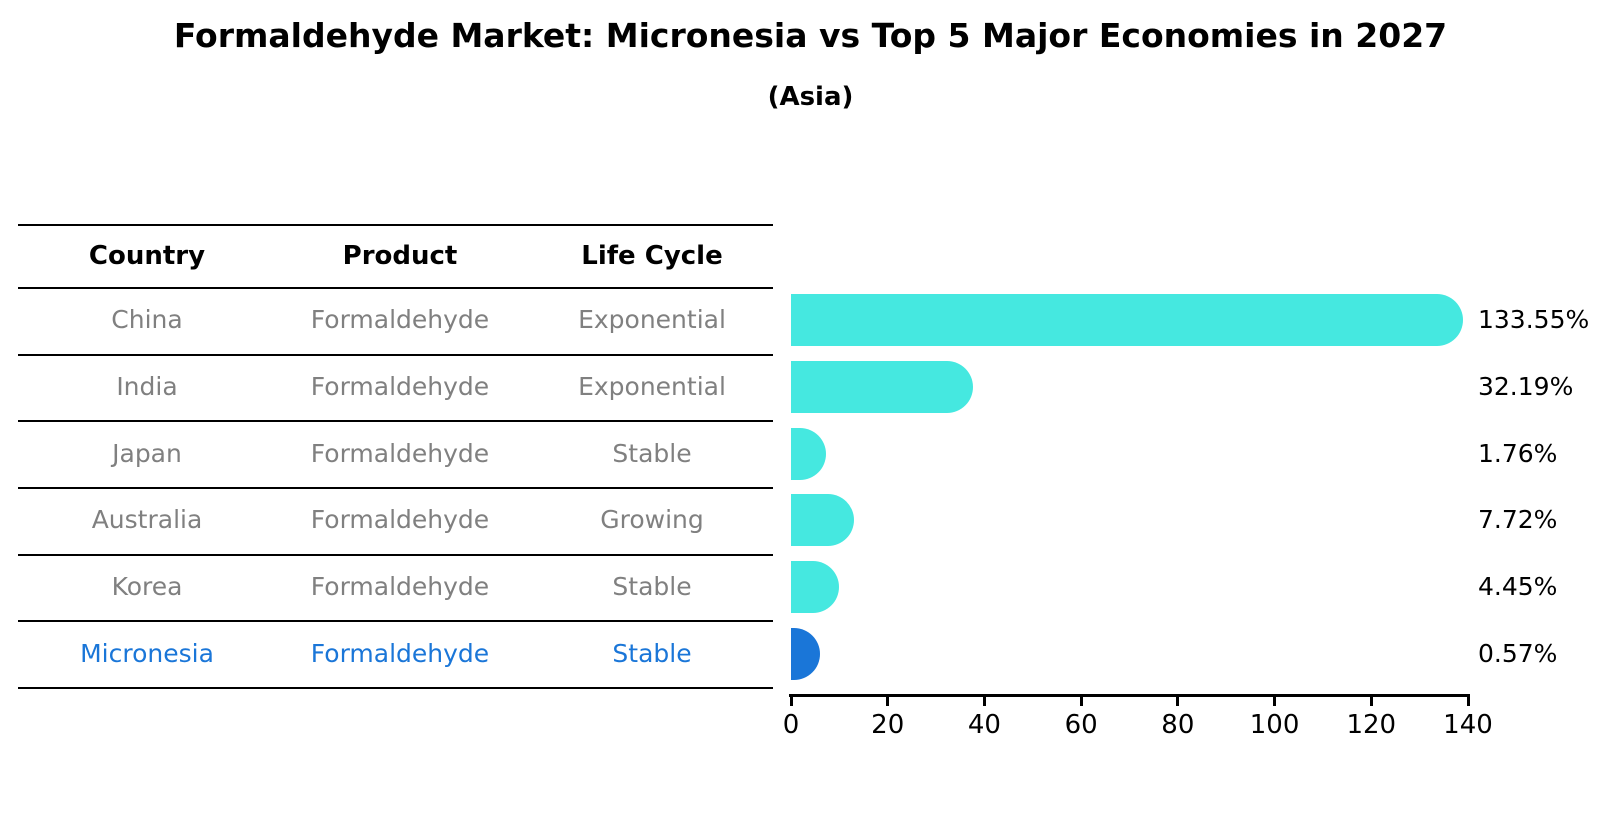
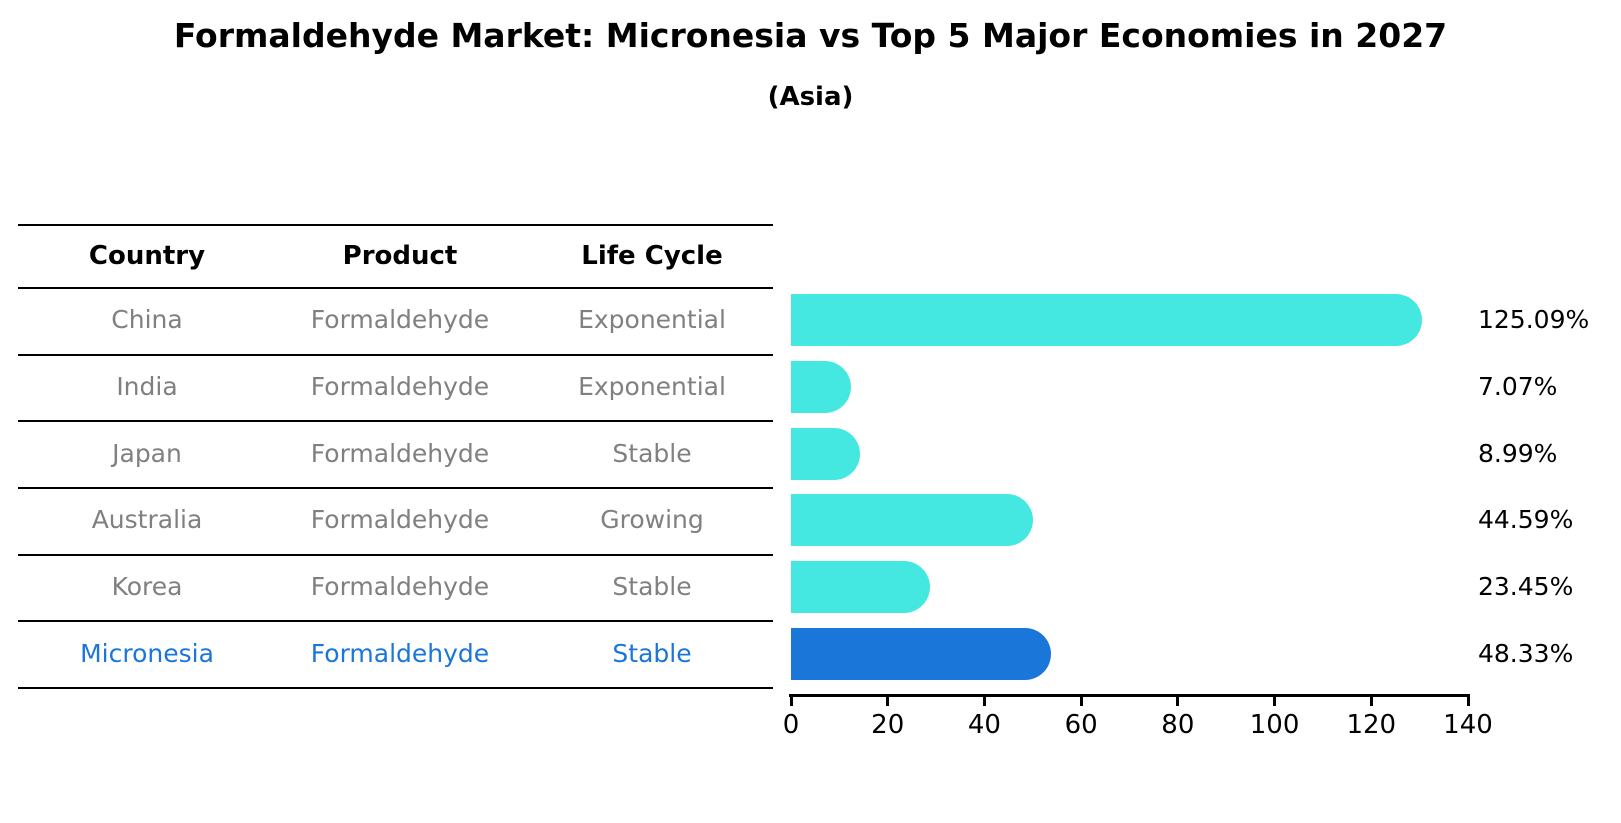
China: 133.55% -> 125.09%
India: 32.19% -> 7.07%
Japan: 1.76% -> 8.99%
Australia: 7.72% -> 44.59%
Korea: 4.45% -> 23.45%
Micronesia: 0.57% -> 48.33%
